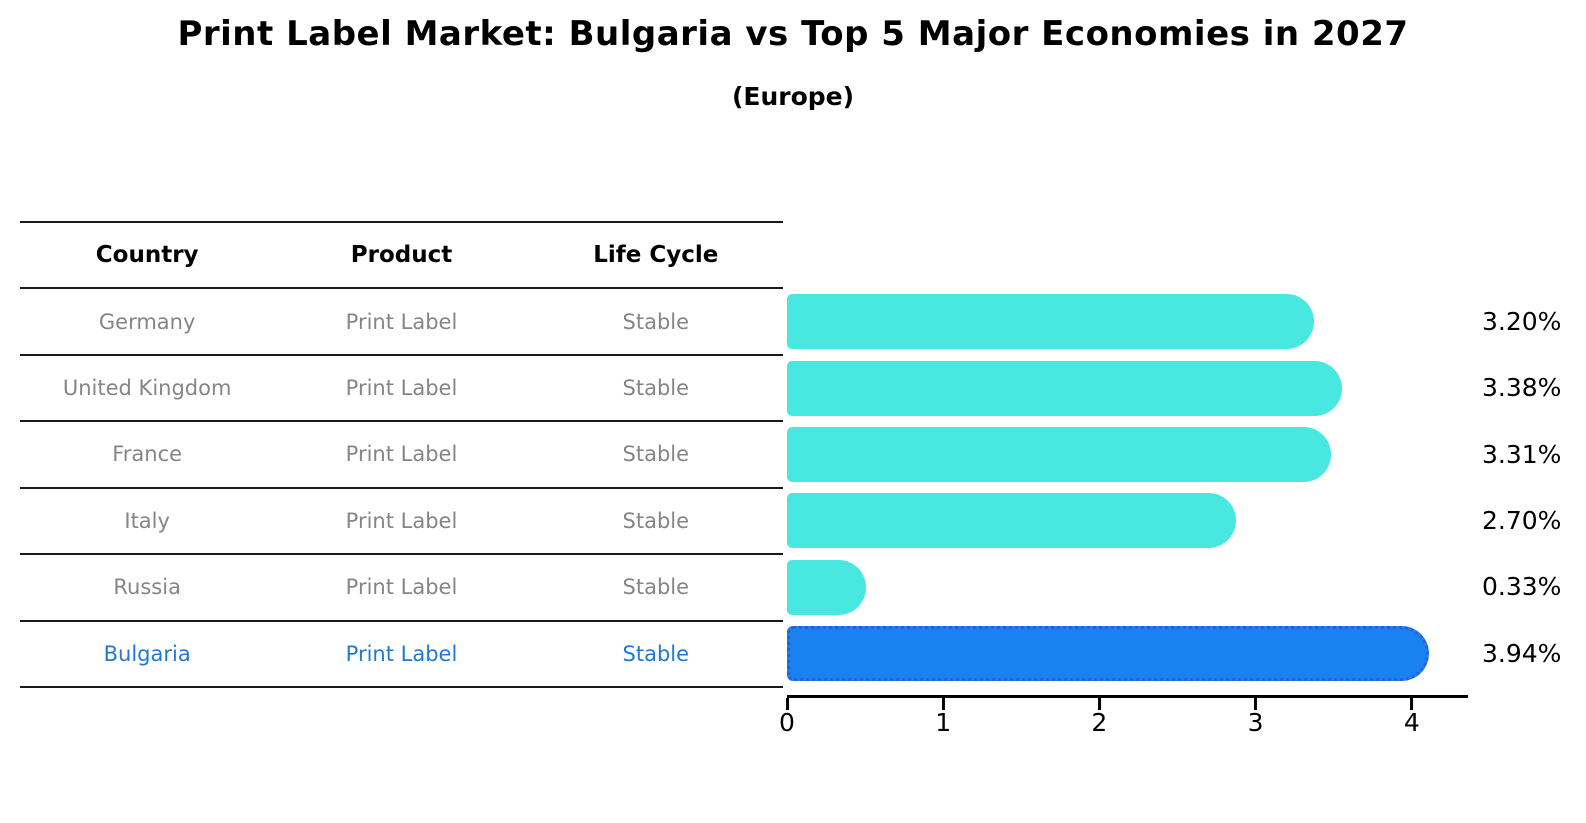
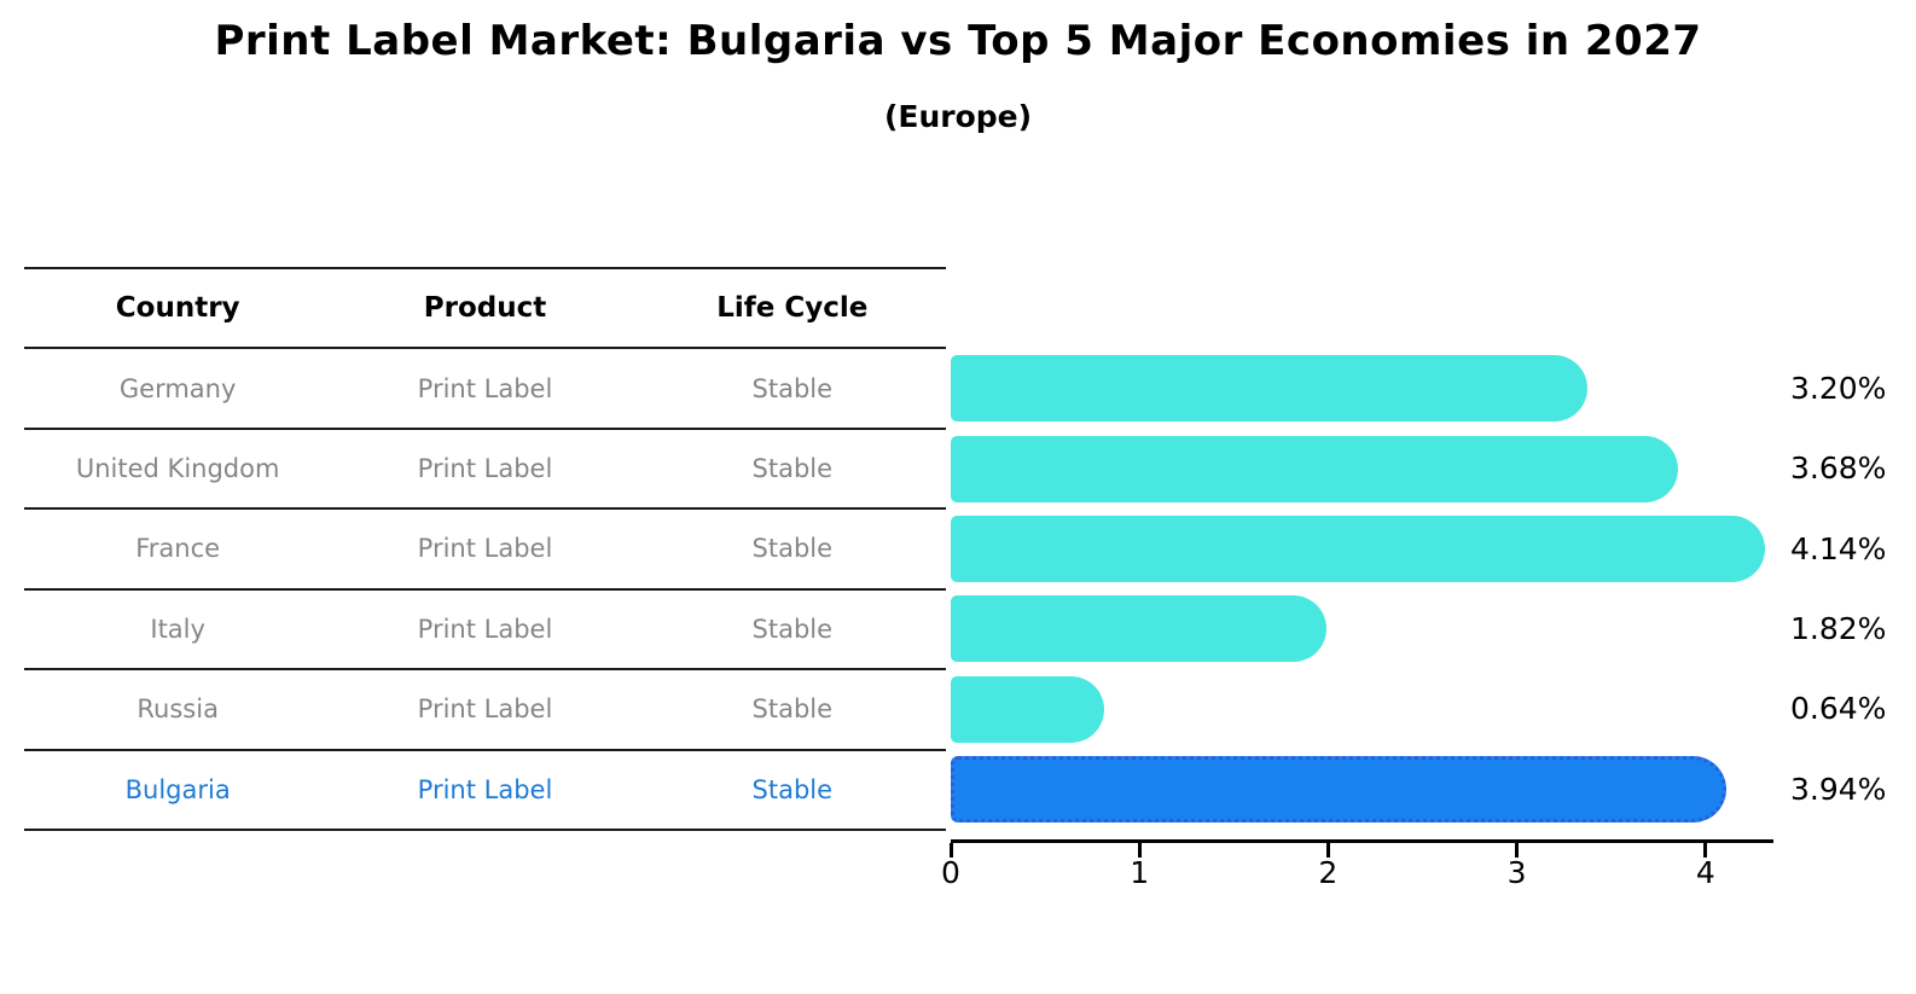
United Kingdom: 3.38% -> 3.68%
France: 3.31% -> 4.14%
Italy: 2.70% -> 1.82%
Russia: 0.33% -> 0.64%
